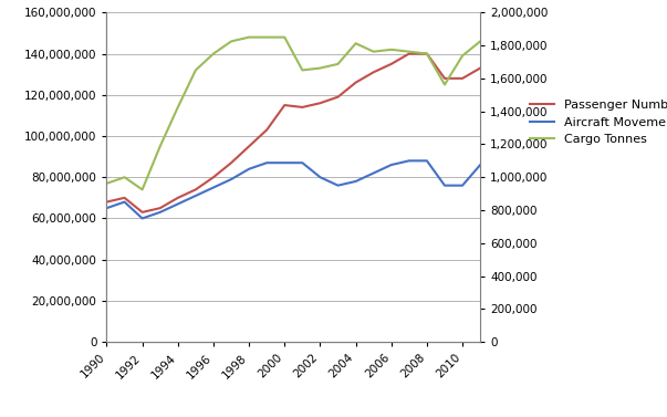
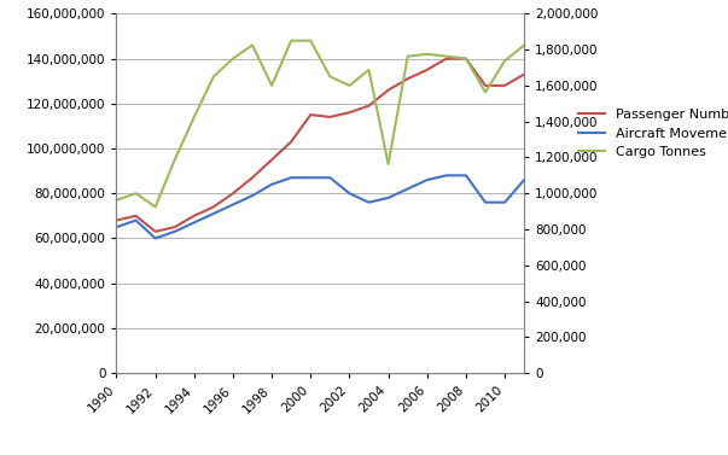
Cargo Tonnes/1998: 148,000,000 -> 128,000,000
Cargo Tonnes/2002: 133,000,000 -> 128,000,000
Cargo Tonnes/2004: 145,000,000 -> 93,000,000
